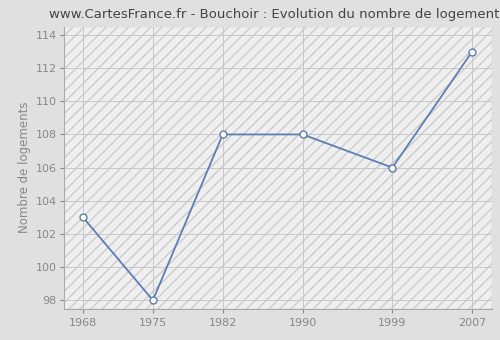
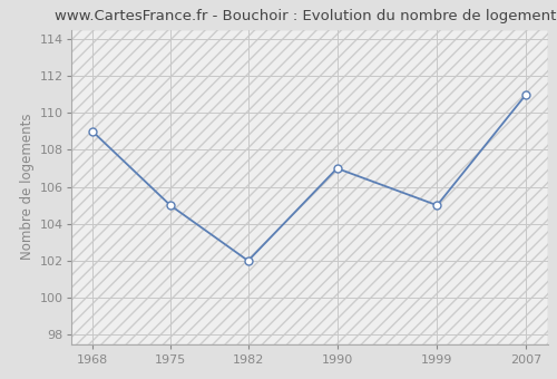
1968: 103 -> 109
1975: 98 -> 105
1982: 108 -> 102
1990: 108 -> 107
1999: 106 -> 105
2007: 113 -> 111
